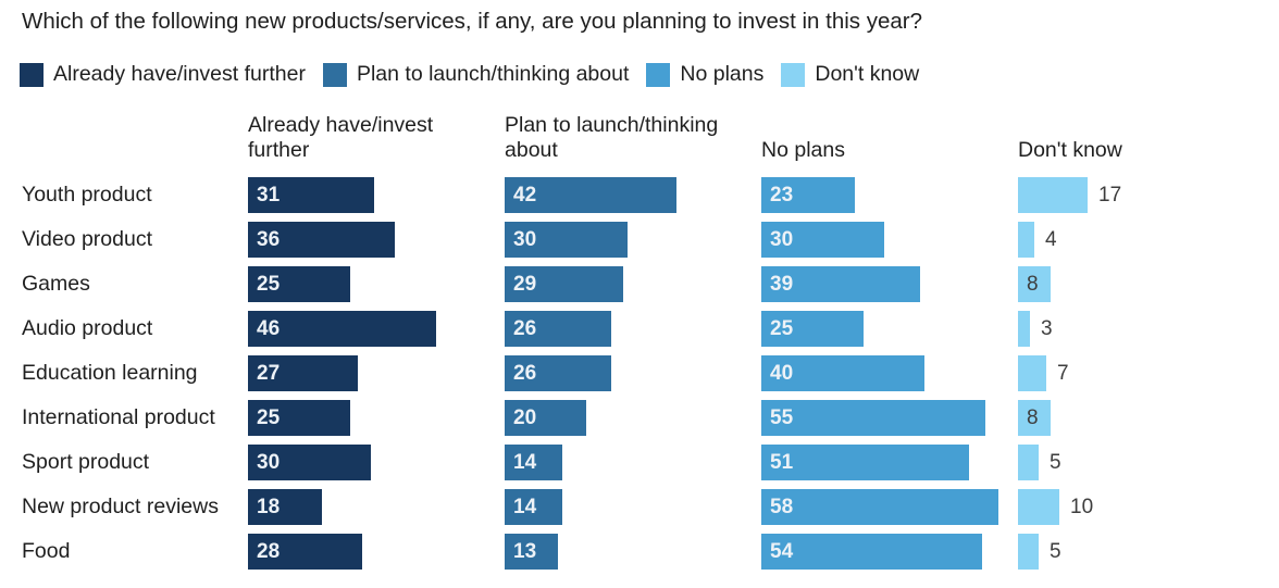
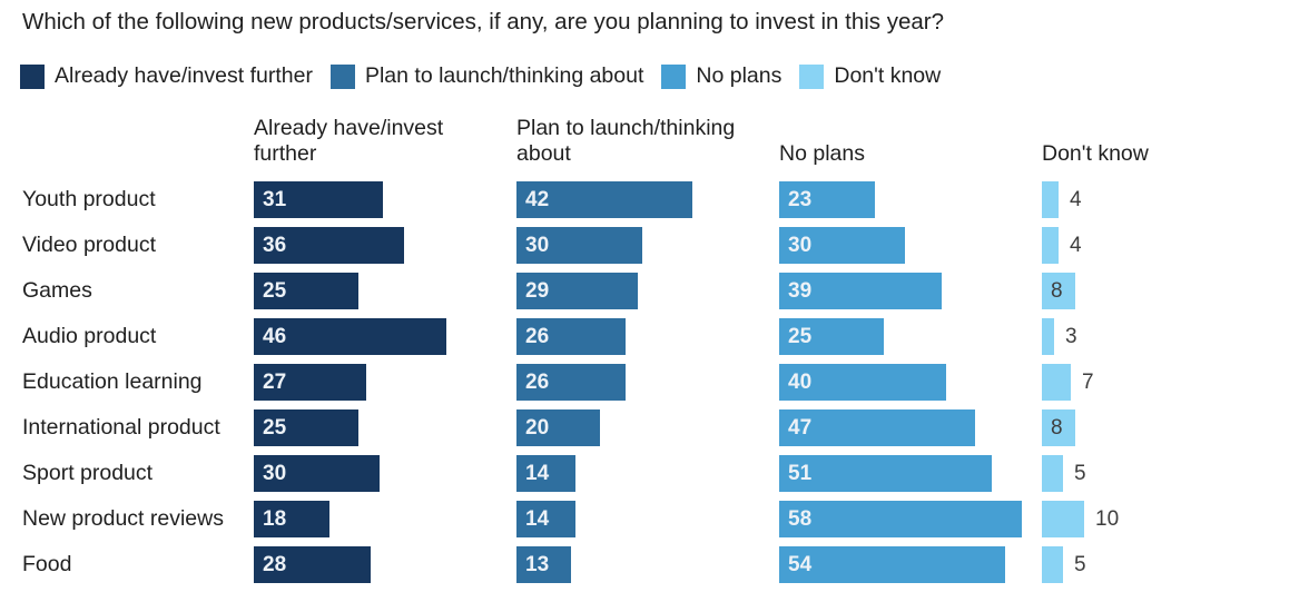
Don't know/Youth product: 17 -> 4
No plans/International product: 55 -> 47
